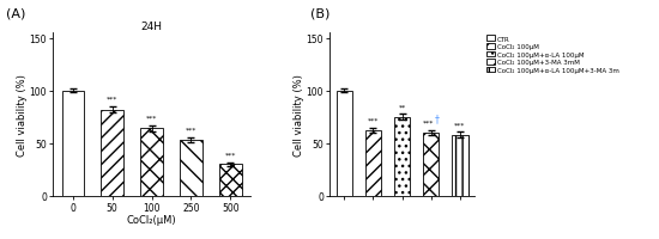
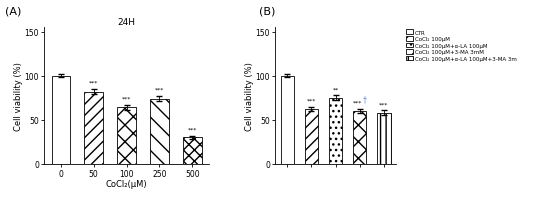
24H/250: 53 -> 74
